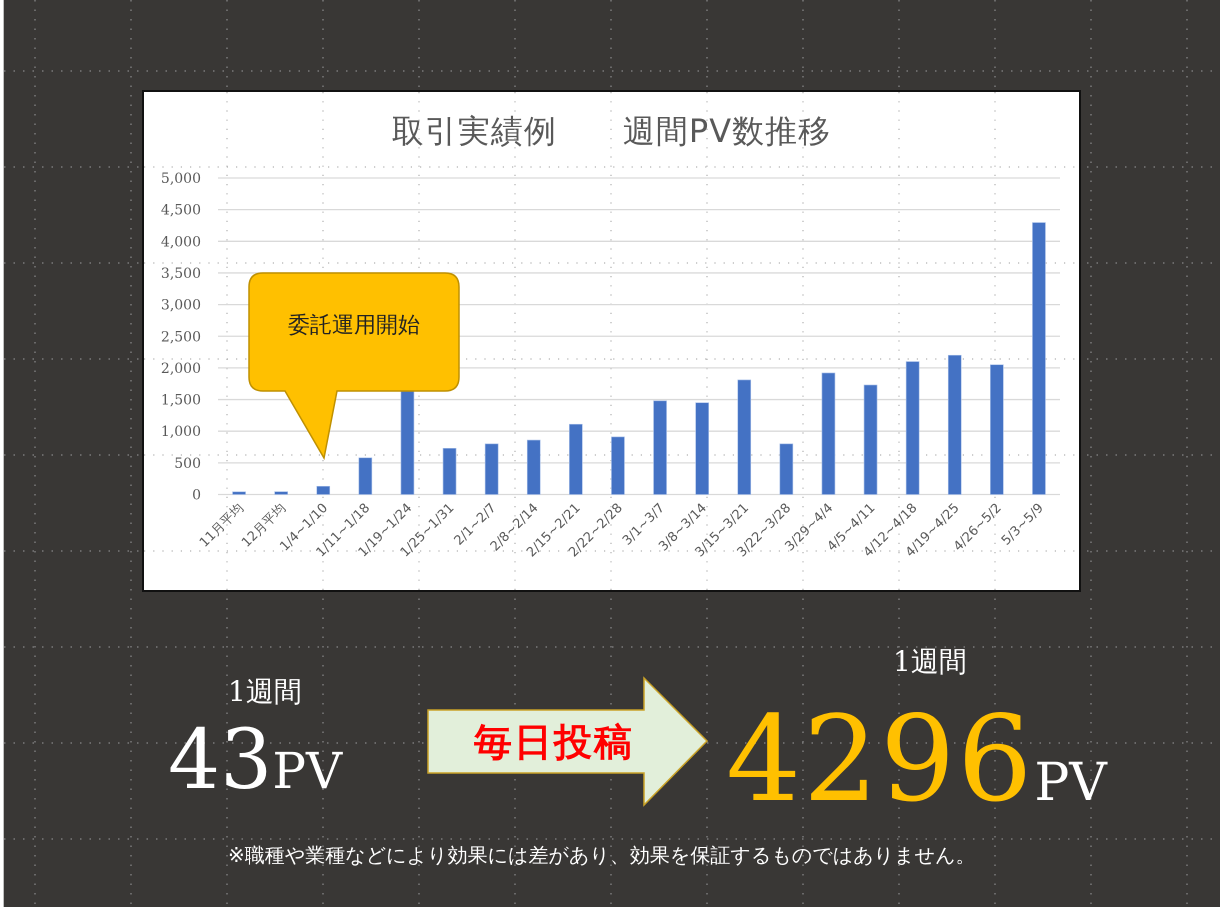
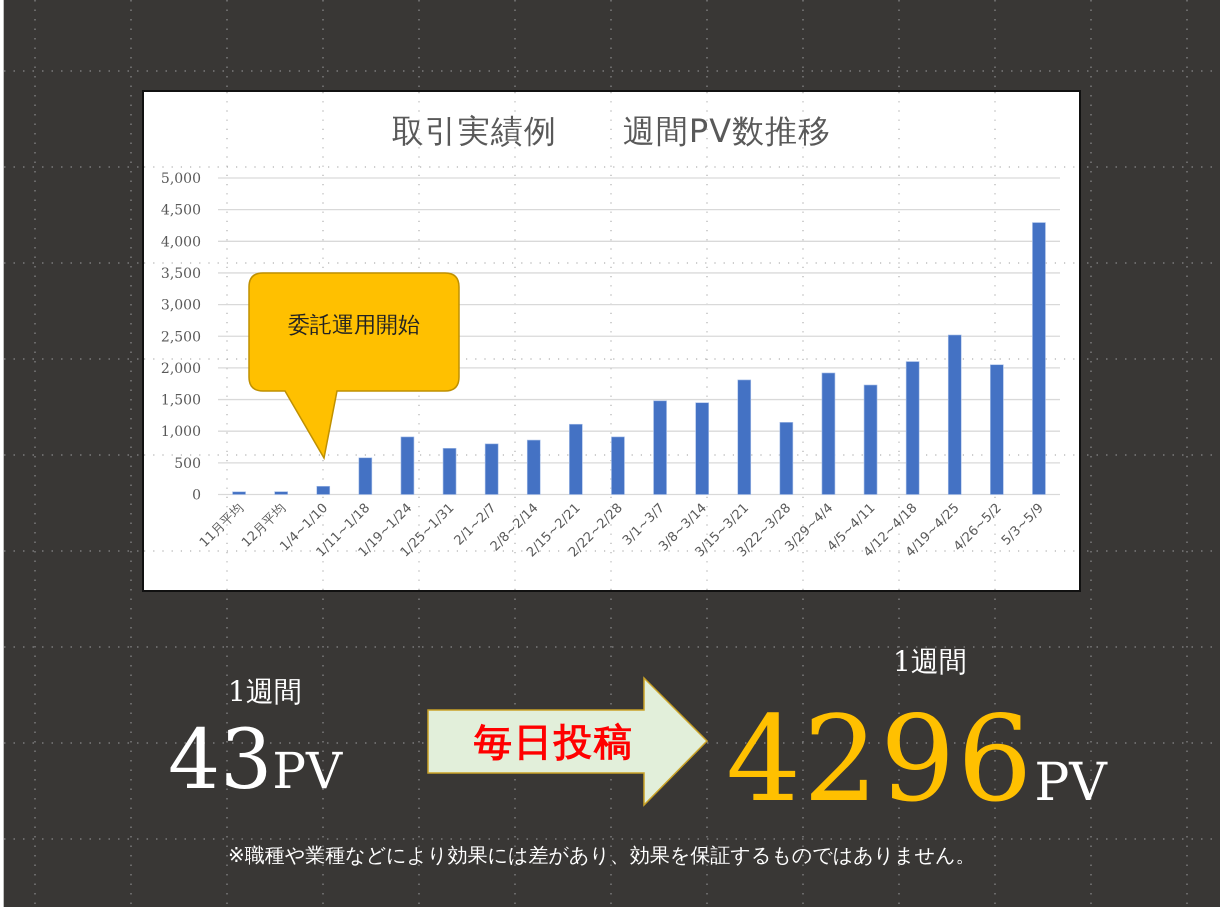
1/19~1/24: 2500 -> 900
3/22~3/28: 800 -> 1100
4/19~4/25: 2200 -> 2500
